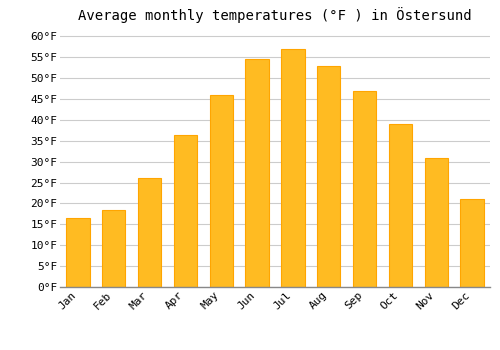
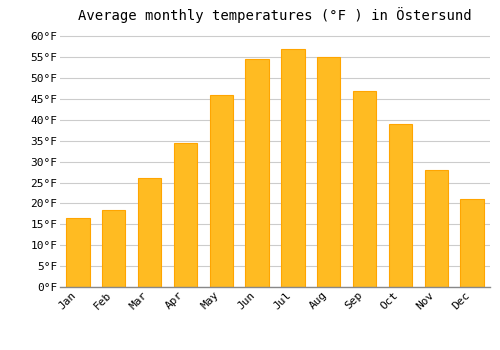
Apr: 36.5°F -> 34.5°F
Aug: 53.0°F -> 55.0°F
Nov: 31.0°F -> 28.0°F
